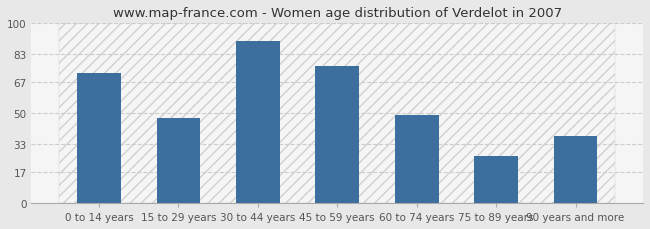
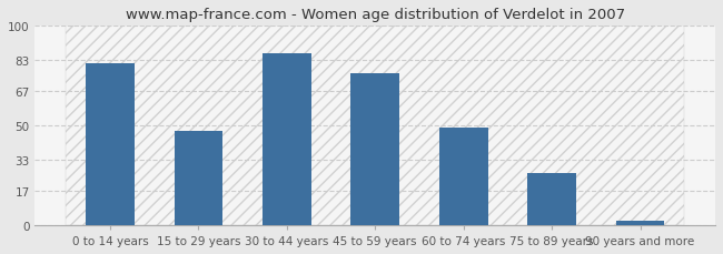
0 to 14 years: 72 -> 81
30 to 44 years: 90 -> 86
90 years and more: 37 -> 2
